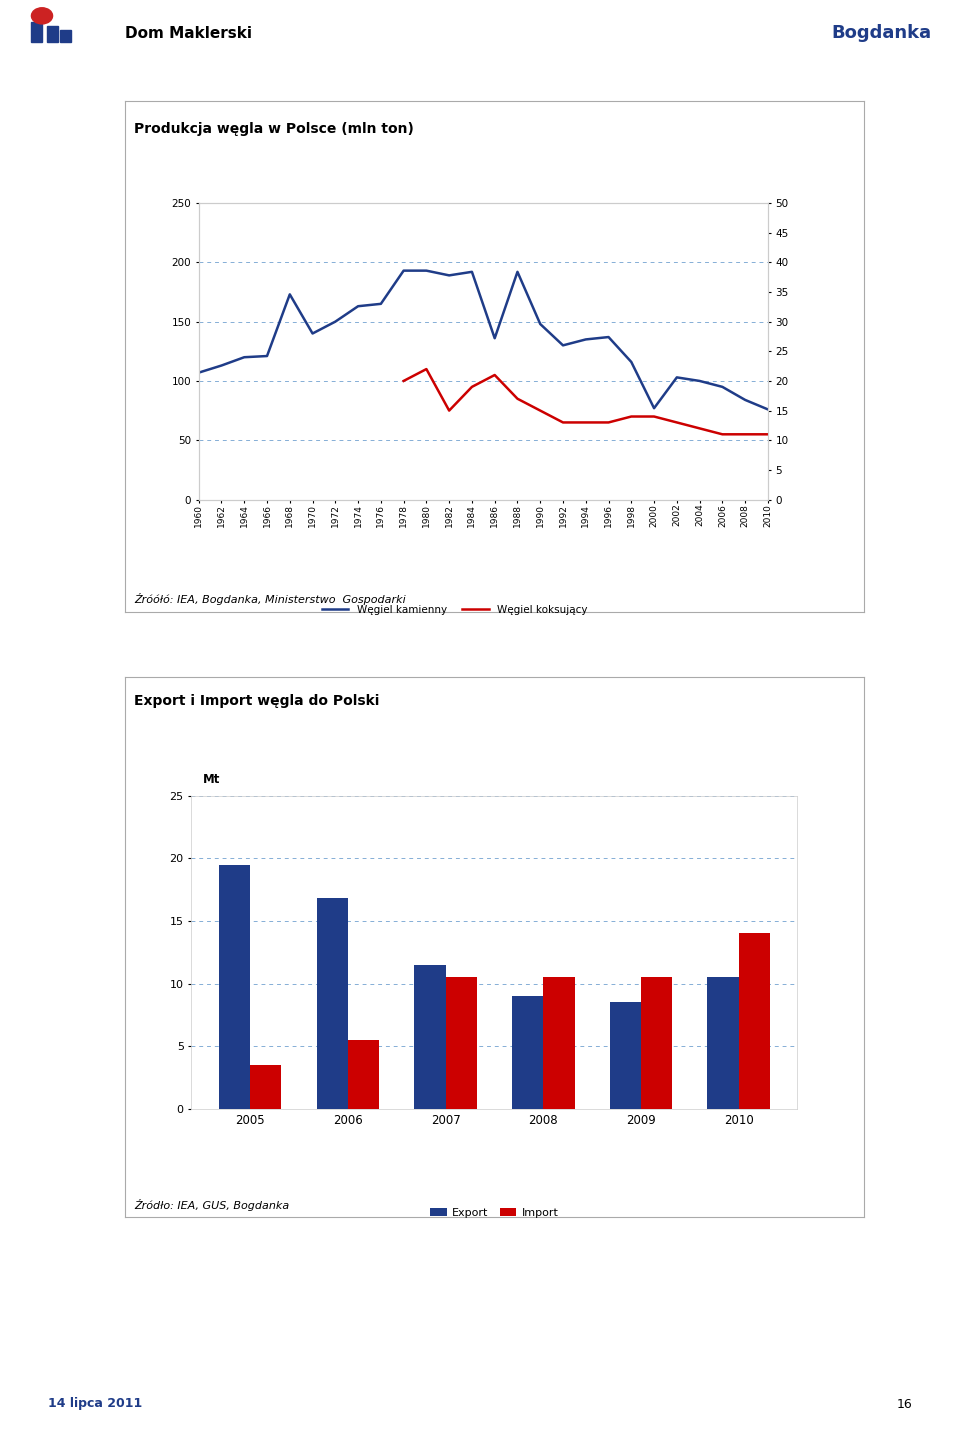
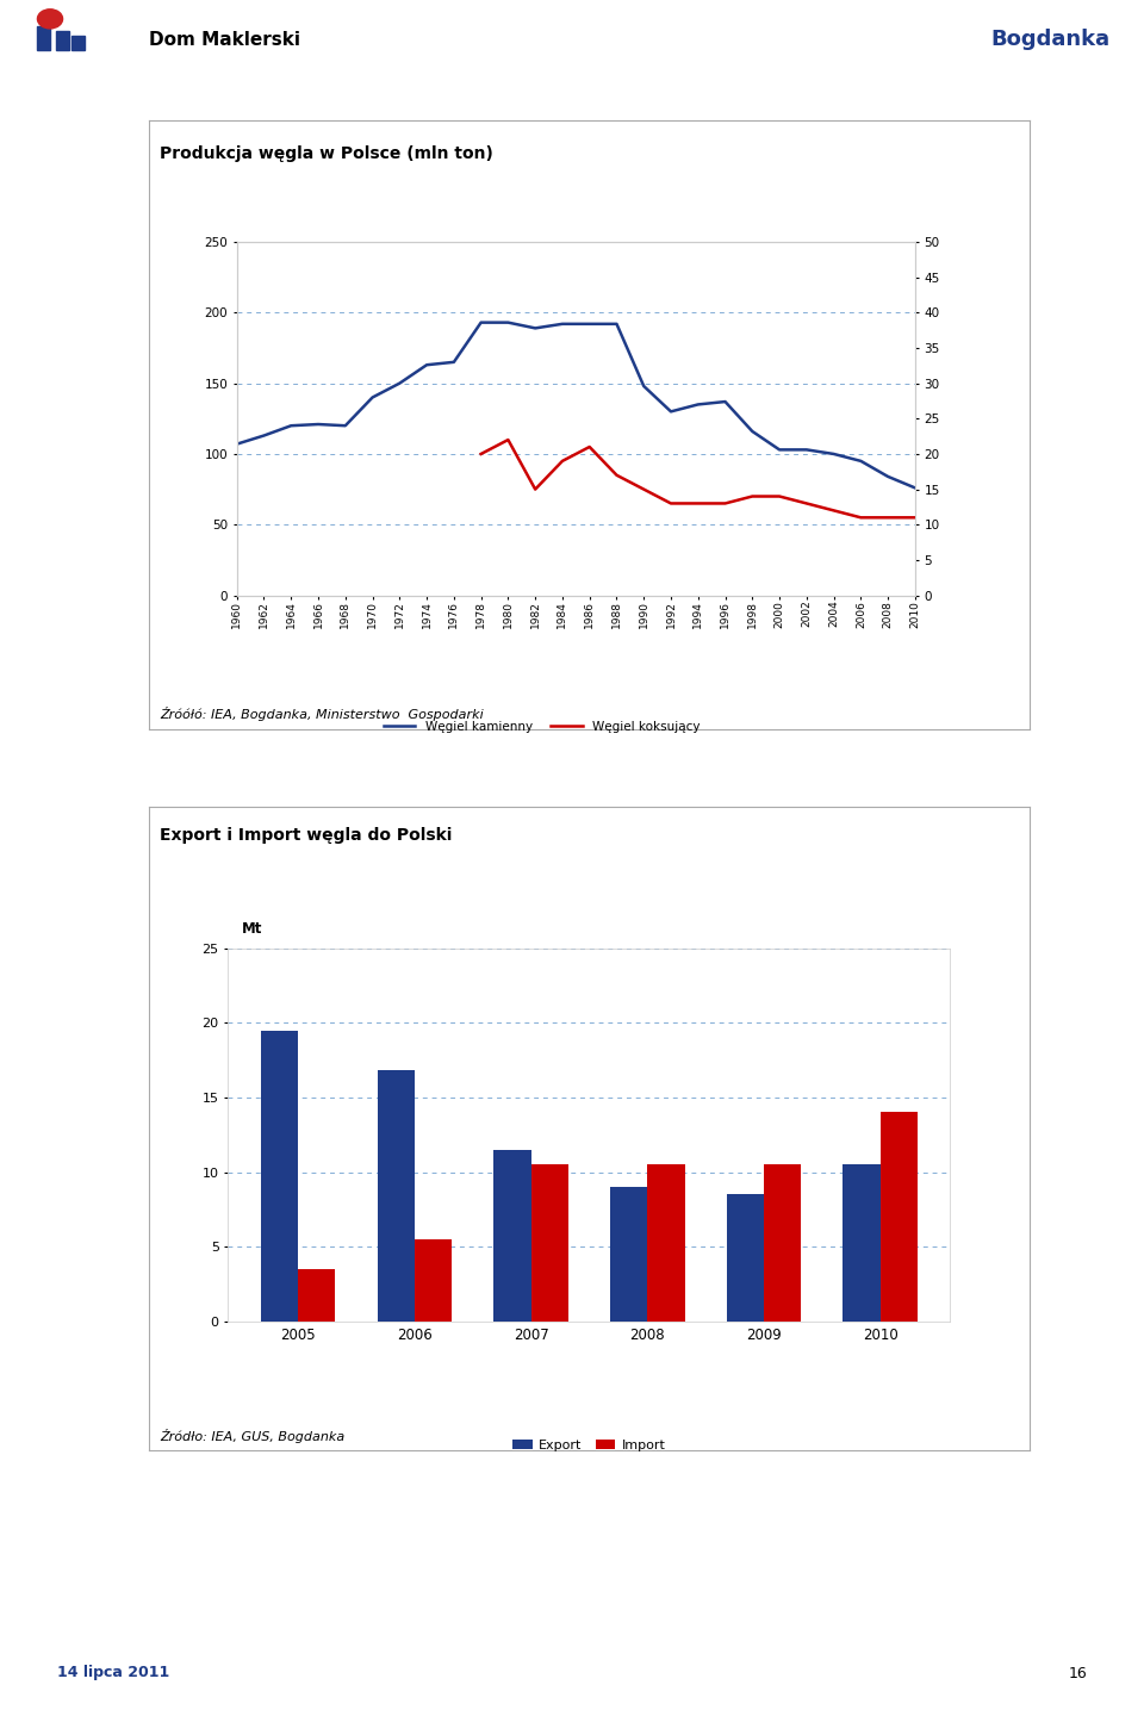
Węgiel kamienny/1968: 173 -> 120
Węgiel kamienny/1986: 136 -> 192
Węgiel kamienny/2000: 77 -> 103
